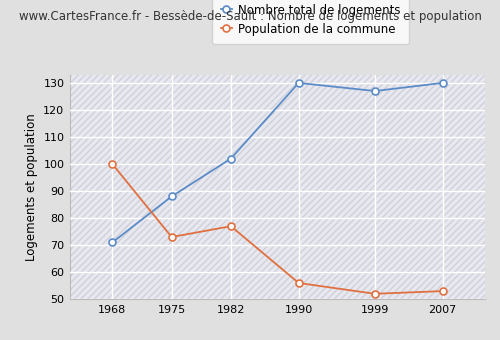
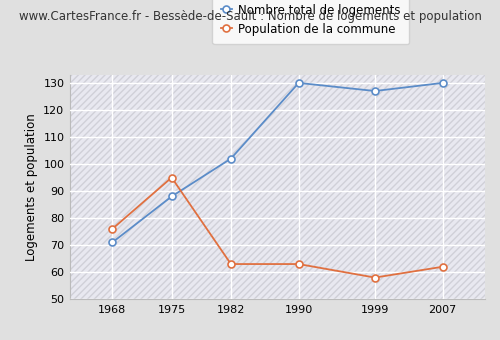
Population de la commune/1968: 100 -> 76
Population de la commune/1975: 73 -> 95
Population de la commune/1982: 77 -> 63
Population de la commune/1990: 56 -> 63
Population de la commune/1999: 52 -> 58
Population de la commune/2007: 53 -> 62
